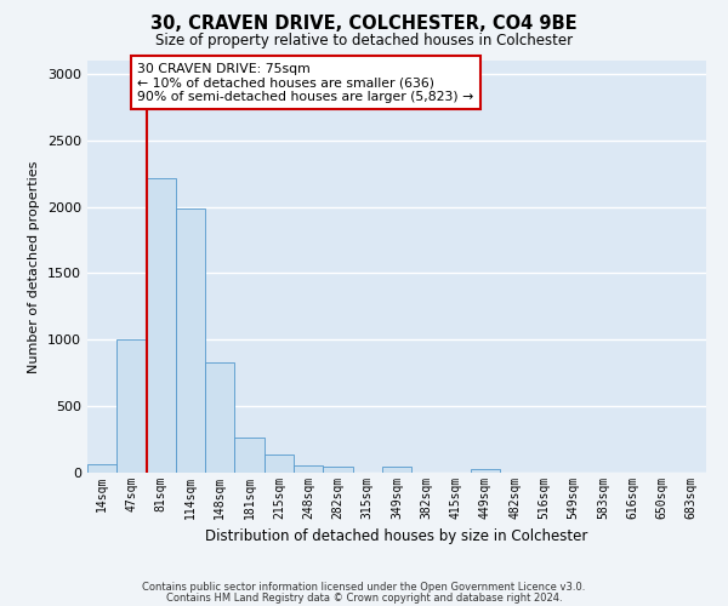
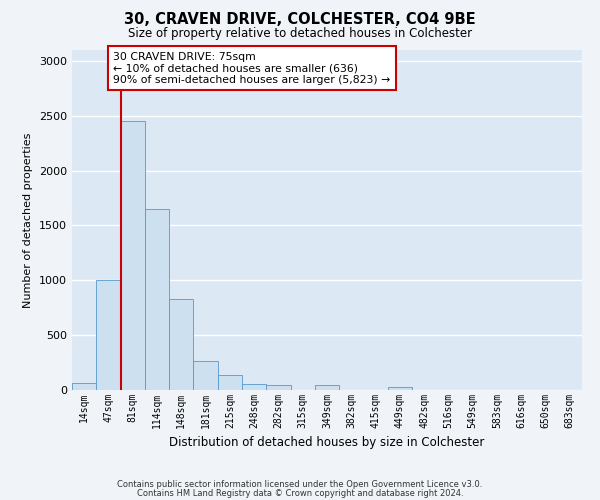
81sqm: 2220 -> 2450
114sqm: 1990 -> 1650
